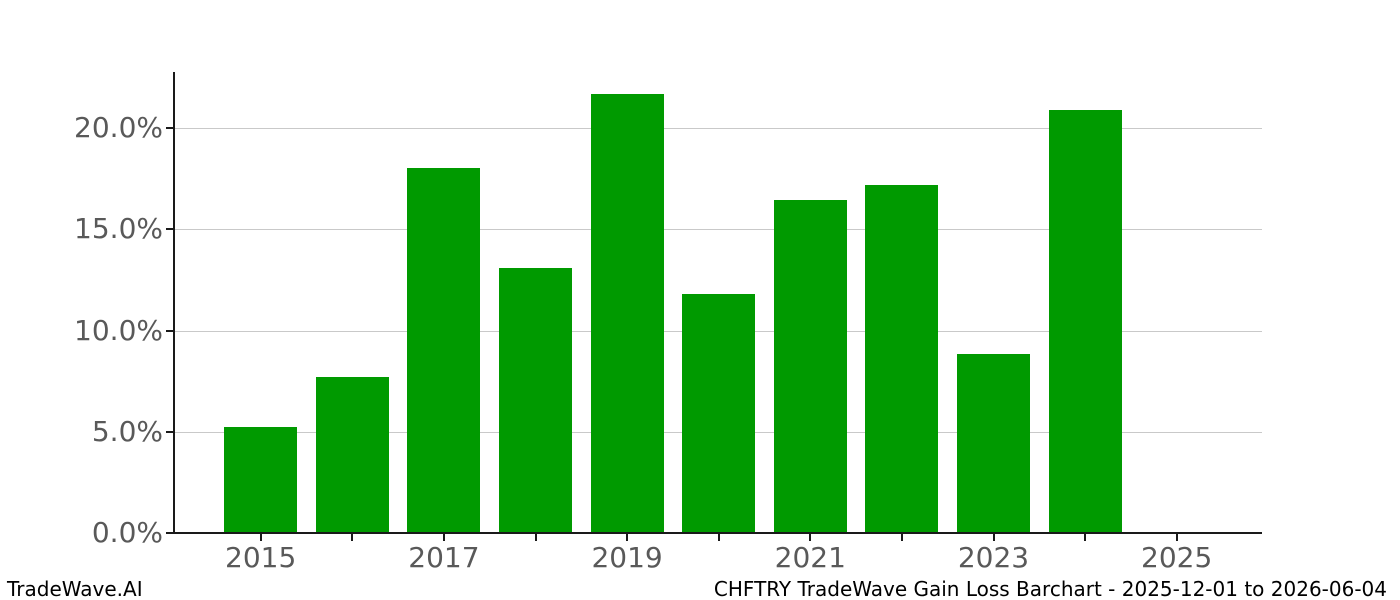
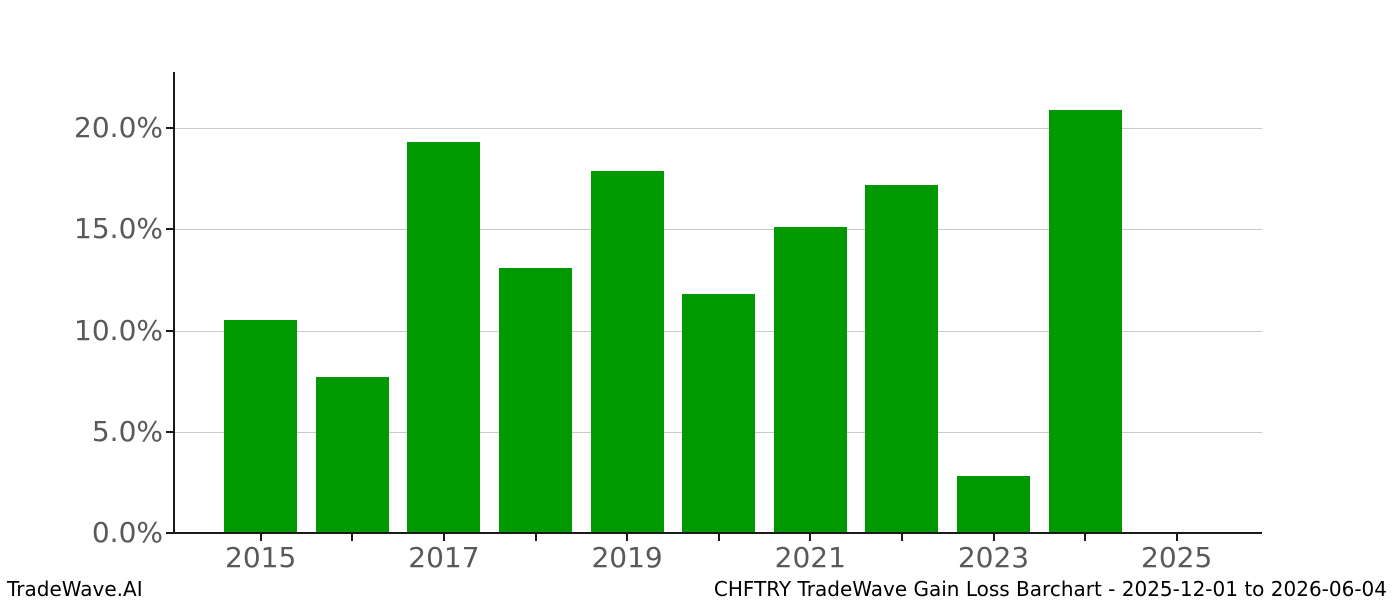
2015: 5.2% -> 10.5%
2017: 18.0% -> 19.3%
2019: 21.7% -> 17.9%
2021: 16.4% -> 15.1%
2023: 8.8% -> 2.8%
